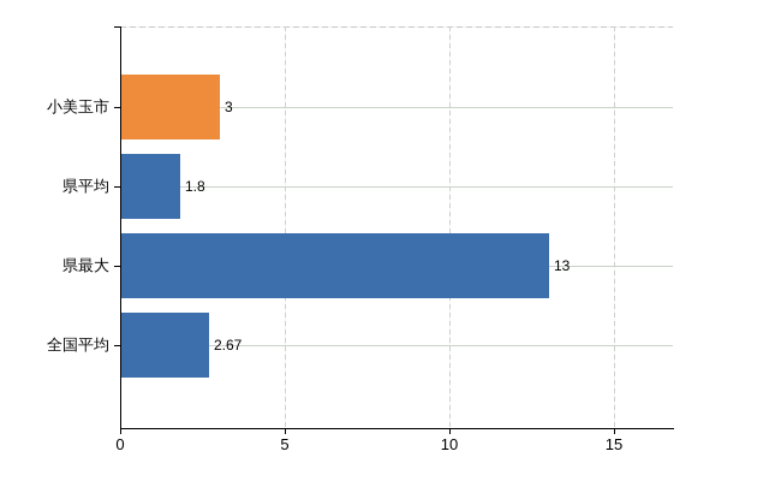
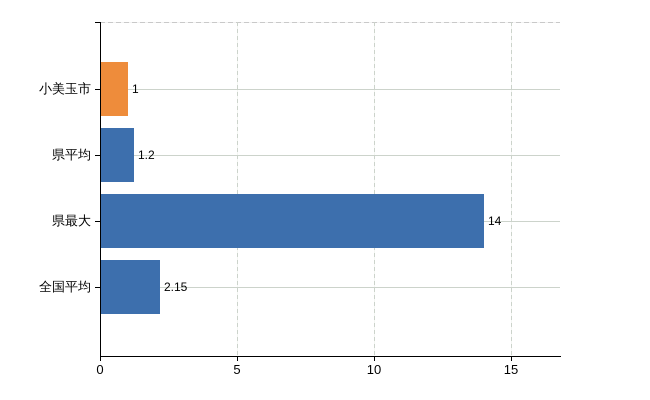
小美玉市: 3 -> 1
県平均: 1.8 -> 1.2
県最大: 13 -> 14
全国平均: 2.67 -> 2.15
